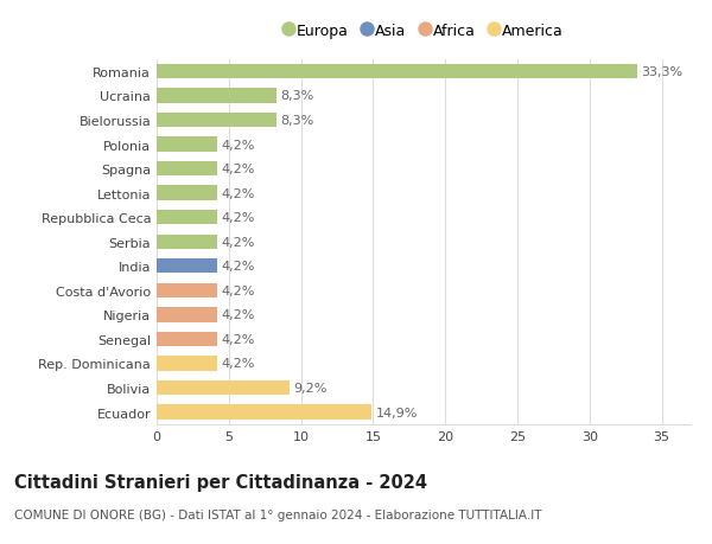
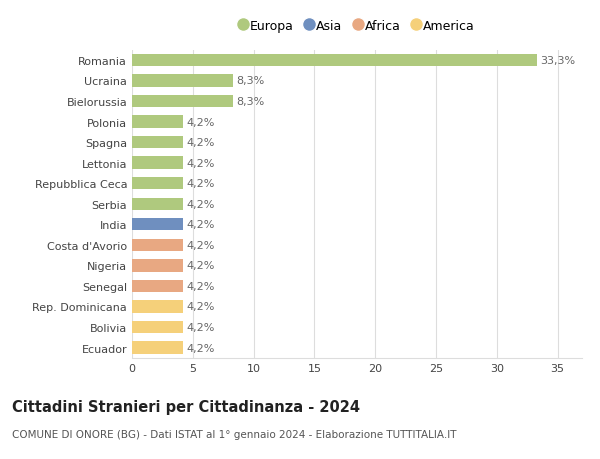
Bolivia: 9,2% -> 4,2%
Ecuador: 14,9% -> 4,2%
